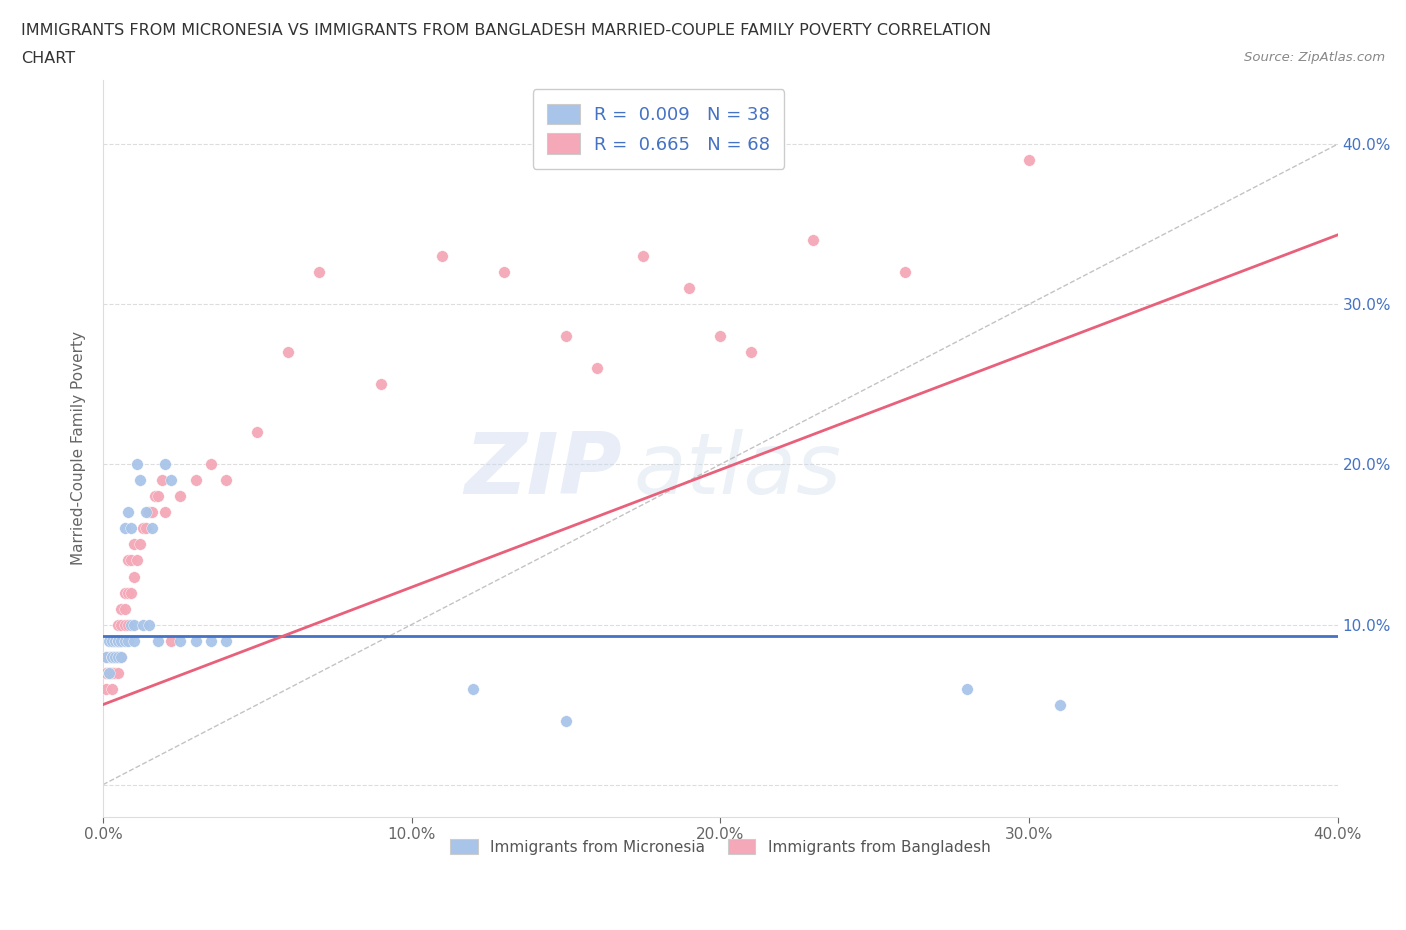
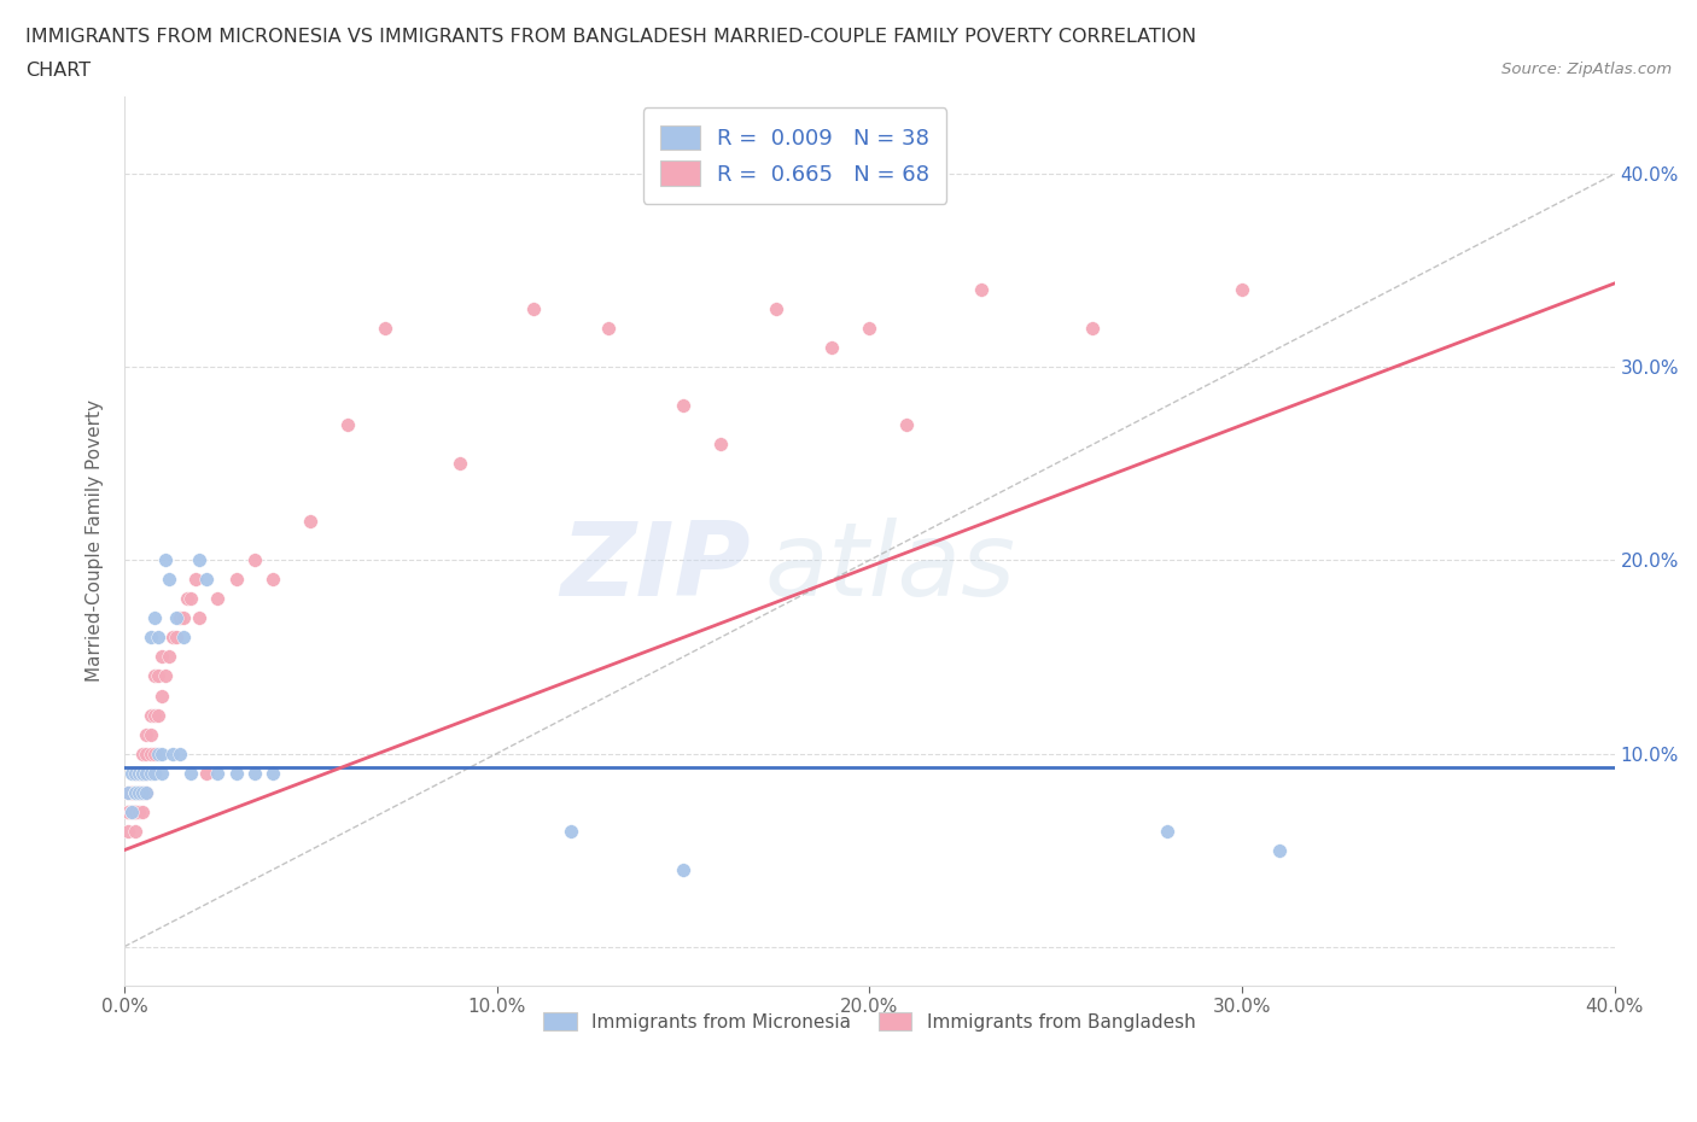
Immigrants from Bangladesh/20.0%: 28% -> 32%
Immigrants from Bangladesh/30.0%: 39% -> 34%
